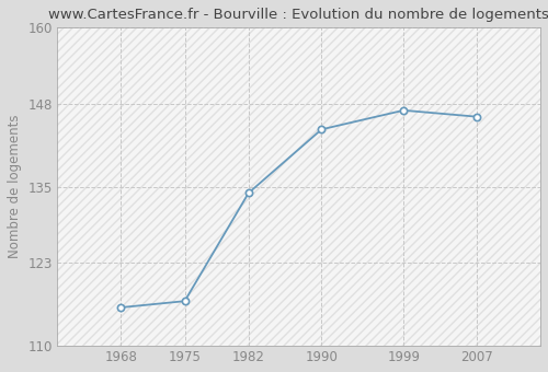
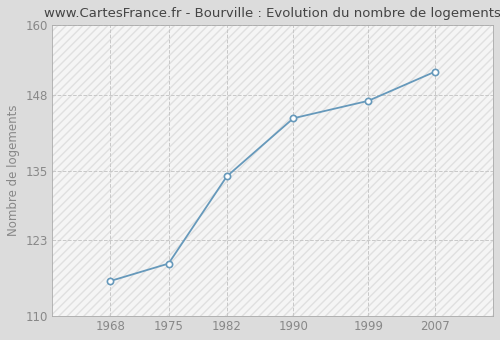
1975: 117 -> 119
2007: 146 -> 152
